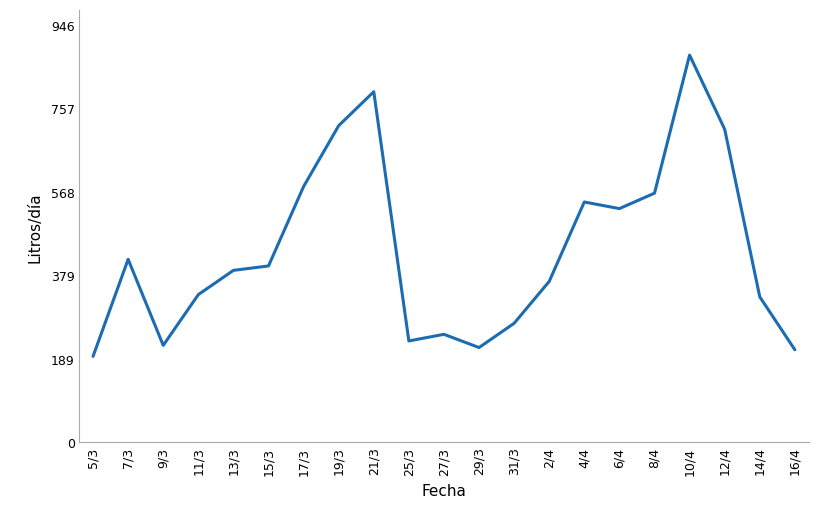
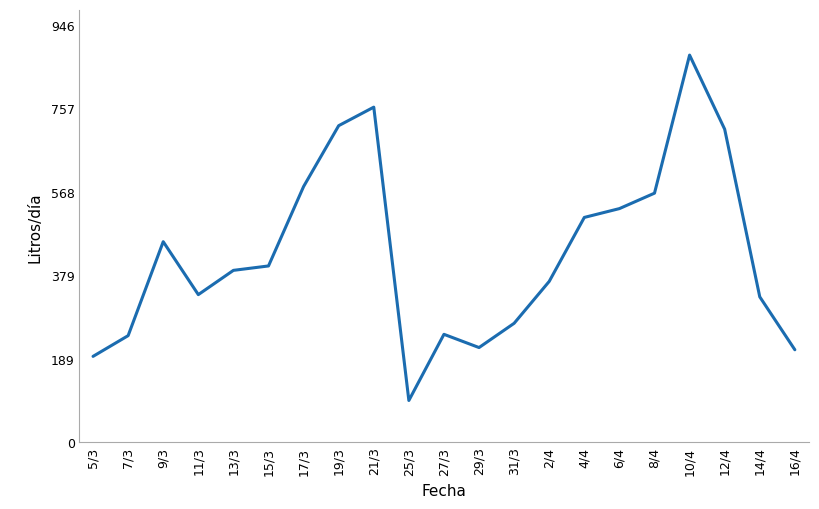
7/3: 415 -> 242
9/3: 220 -> 455
21/3: 795 -> 760
25/3: 230 -> 95
4/4: 545 -> 510
